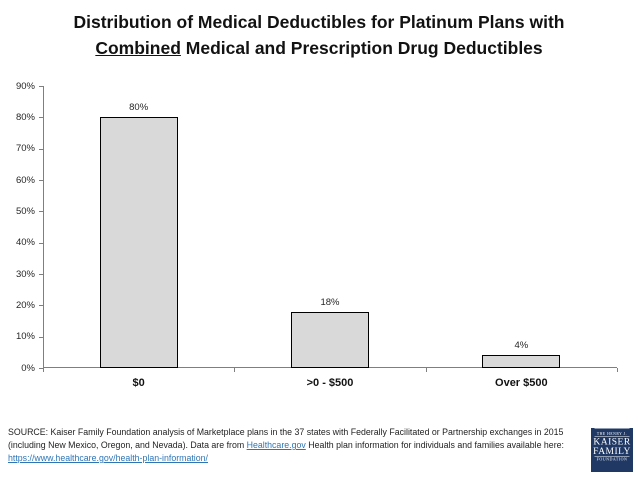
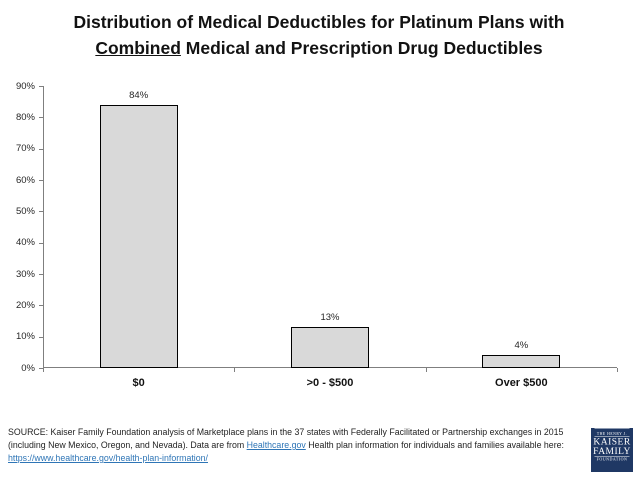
$0: 80% -> 84%
>0 - $500: 18% -> 13%
